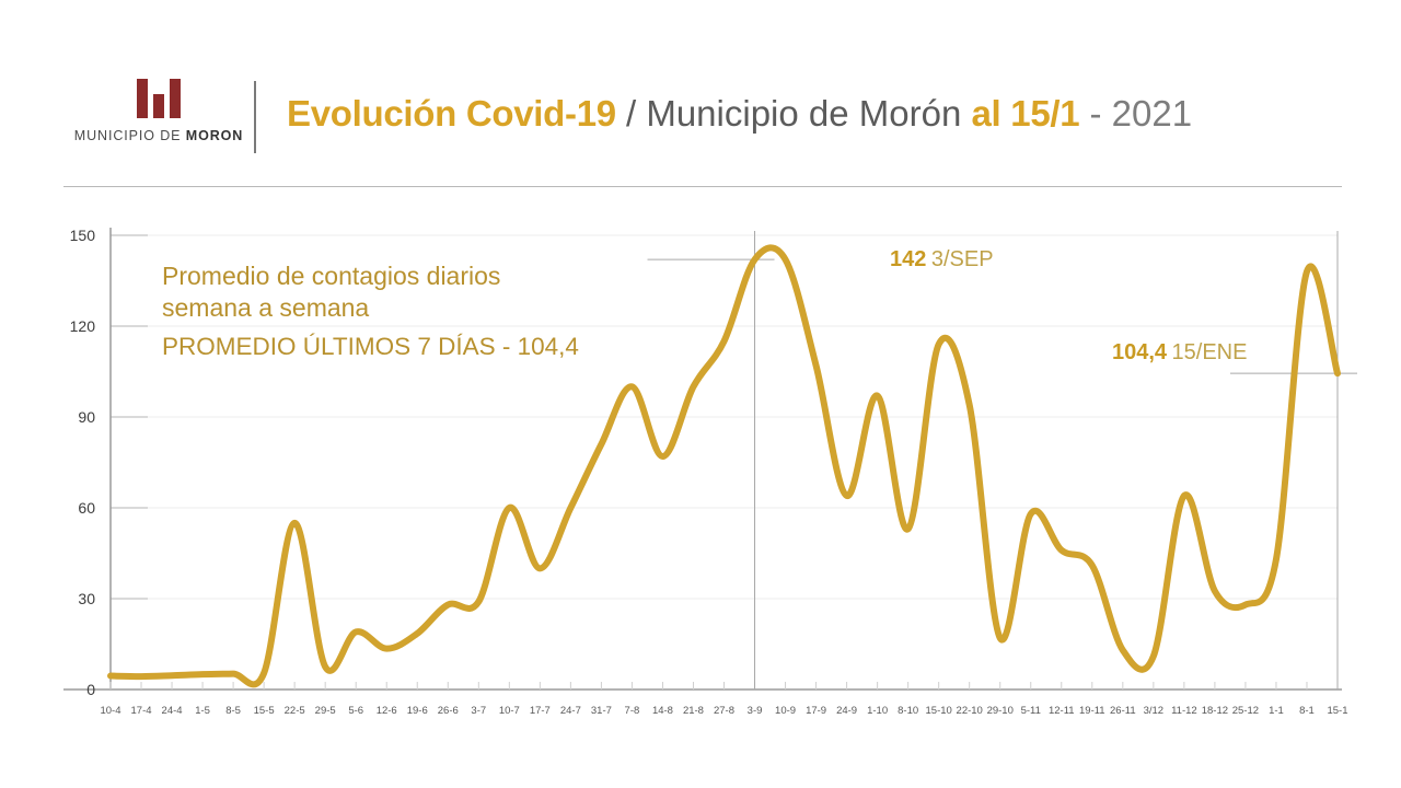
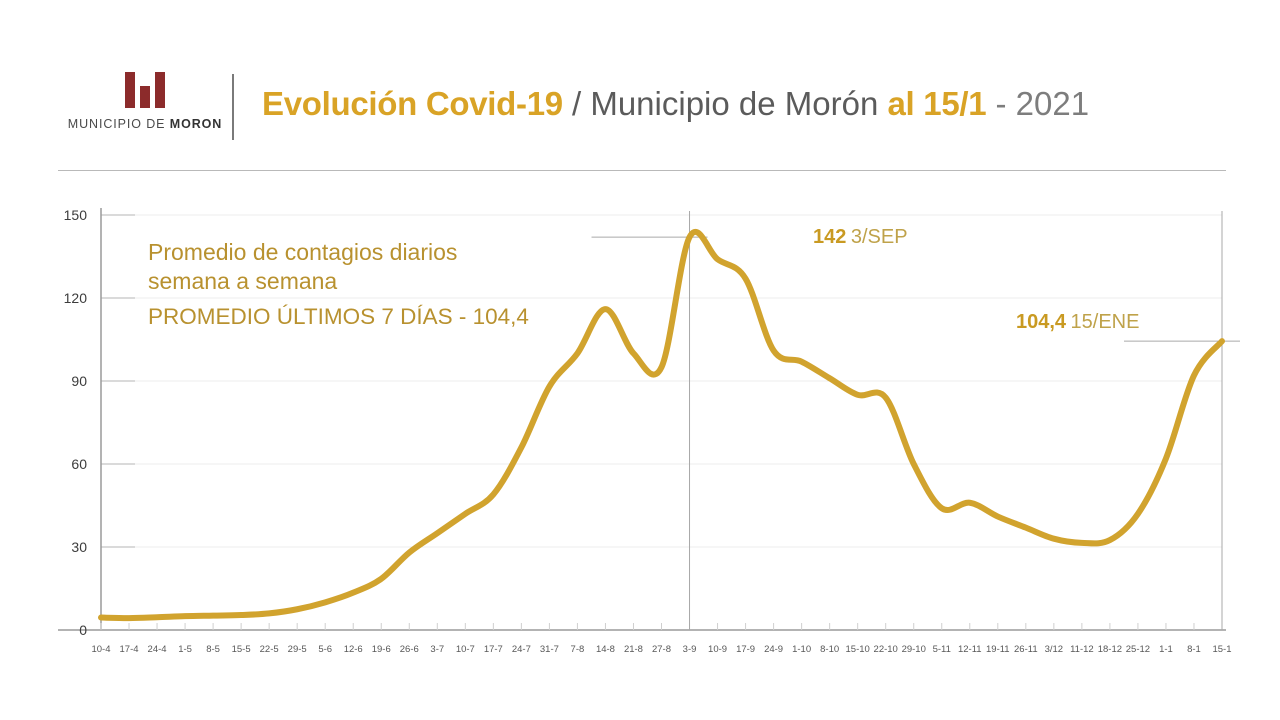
22-5: 55 -> 6
5-6: 19 -> 10
3-7: 29 -> 35
10-7: 60 -> 42
17-7: 40 -> 49
24-7: 60 -> 66
31-7: 81 -> 88
14-8: 77 -> 116
27-8: 115 -> 95
10-9: 142 -> 134
17-9: 107 -> 127
24-9: 64 -> 101
8-10: 53 -> 91
15-10: 114 -> 85
22-10: 94 -> 84
29-10: 17 -> 60
5-11: 58 -> 44
26-11: 13 -> 37
3/12: 11 -> 33
11-12: 64 -> 32
25-12: 28 -> 42
1-1: 43 -> 62
8-1: 138 -> 92
